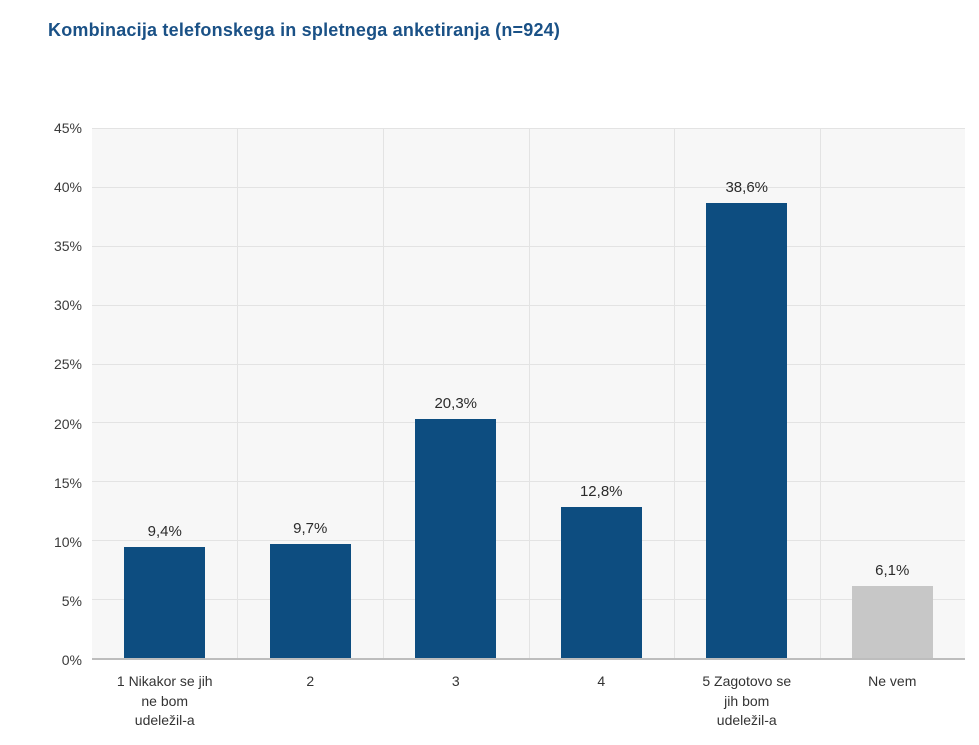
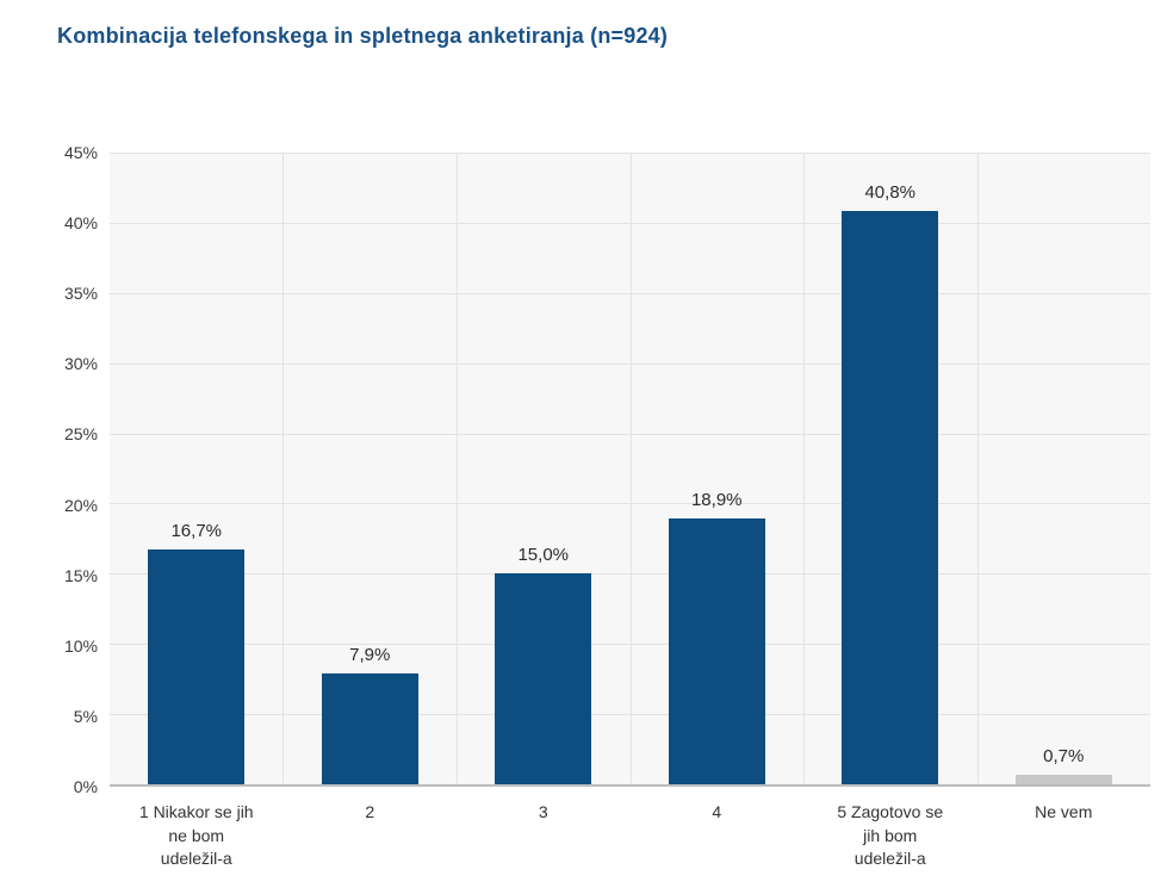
1 Nikakor se jih ne bom udeležil-a: 9,4% -> 16,7%
2: 9,7% -> 7,9%
3: 20,3% -> 15,0%
4: 12,8% -> 18,9%
5 Zagotovo se jih bom udeležil-a: 38,6% -> 40,8%
Ne vem: 6,1% -> 0,7%
